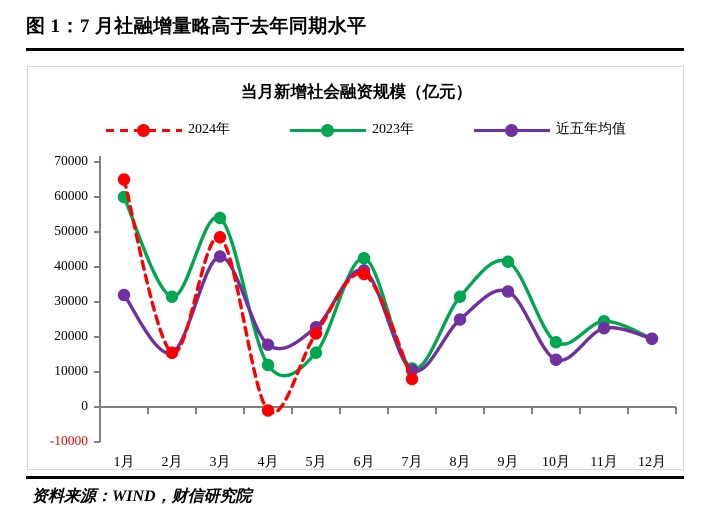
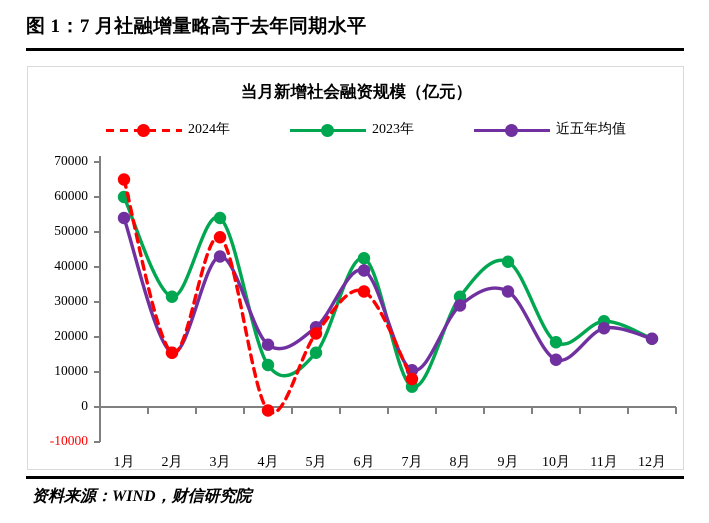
近五年均值/1月: 32000 -> 54000
2024年/6月: 38000 -> 33000
2023年/7月: 11000 -> 6000
近五年均值/8月: 25000 -> 29000
